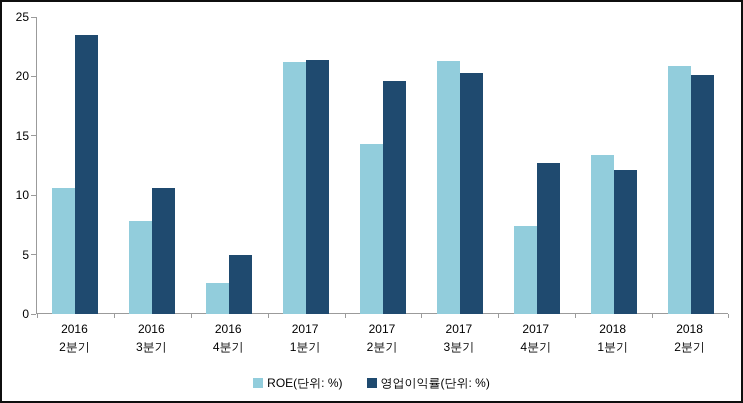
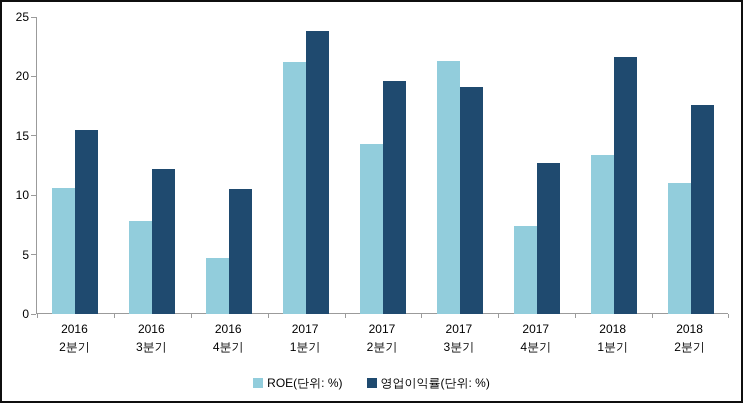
영업이익률(단위: %)/2016 2분기: 23.5 -> 15.5
영업이익률(단위: %)/2016 3분기: 10.6 -> 12.2
ROE(단위: %)/2016 4분기: 2.6 -> 4.7
영업이익률(단위: %)/2016 4분기: 5.0 -> 10.5
영업이익률(단위: %)/2017 1분기: 21.4 -> 23.8
영업이익률(단위: %)/2017 3분기: 20.3 -> 19.1
영업이익률(단위: %)/2018 1분기: 12.1 -> 21.6
ROE(단위: %)/2018 2분기: 20.9 -> 11.0
영업이익률(단위: %)/2018 2분기: 20.1 -> 17.6
